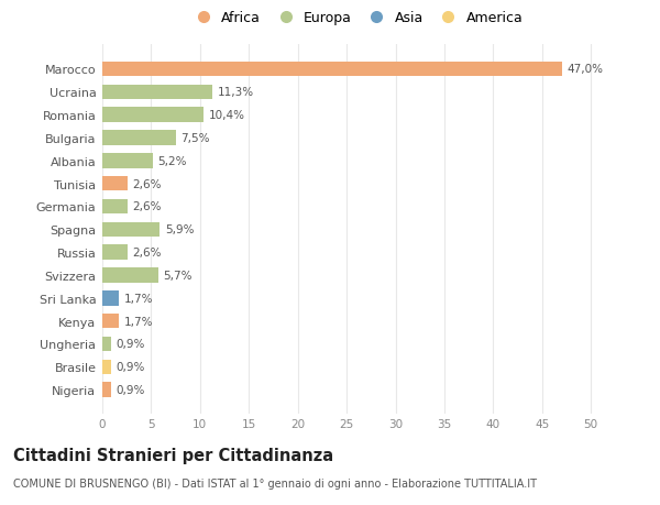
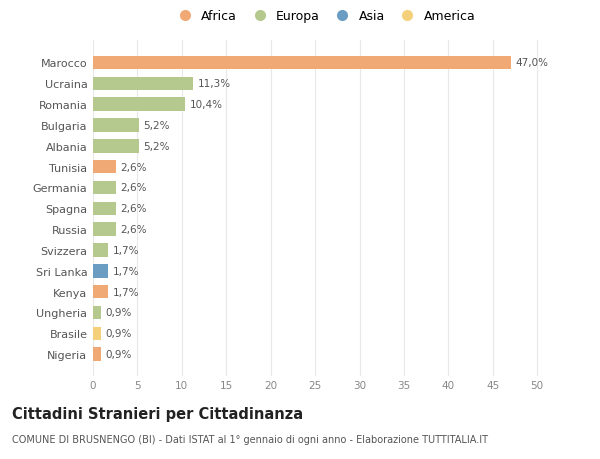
Bulgaria: 7,5% -> 5,2%
Spagna: 5,9% -> 2,6%
Svizzera: 5,7% -> 1,7%
